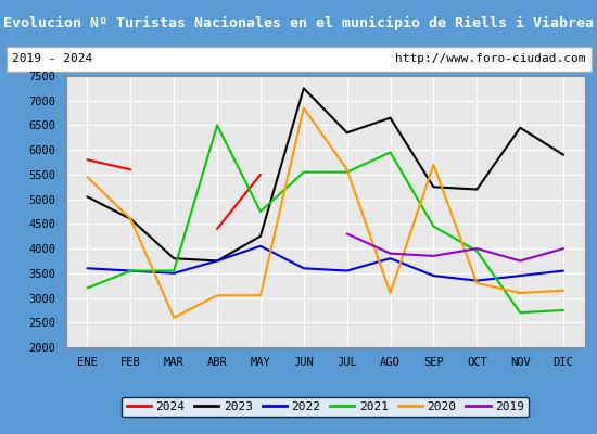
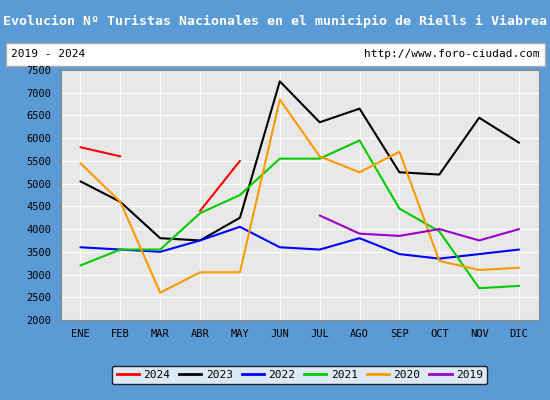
2021/ABR: 6500 -> 4350
2020/AGO: 3100 -> 5250
